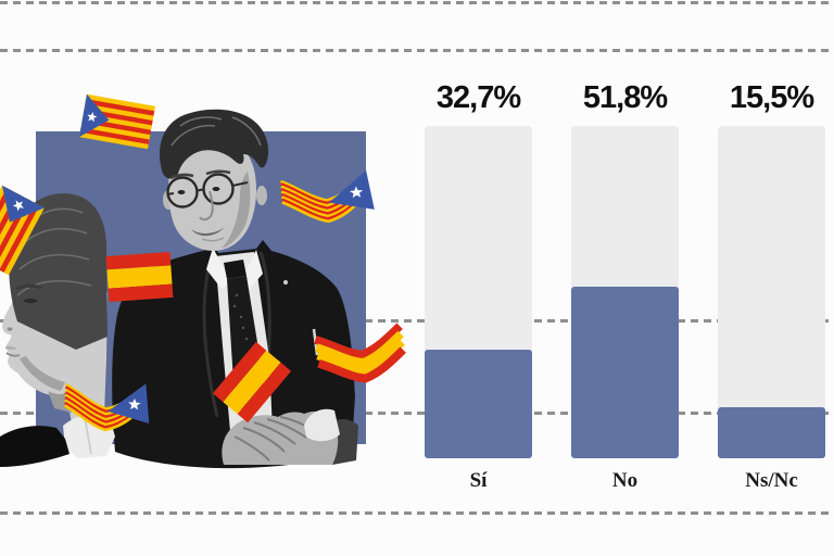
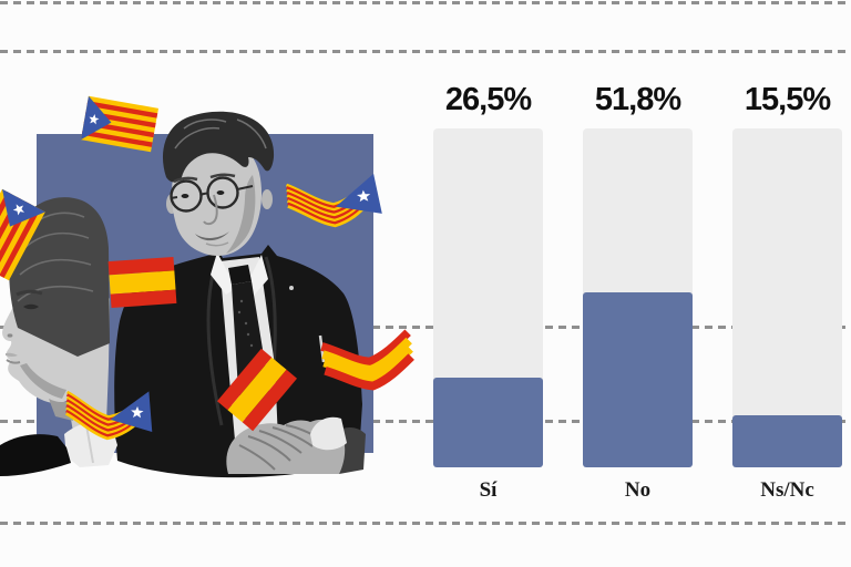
Sí: 32,7% -> 26,5%
